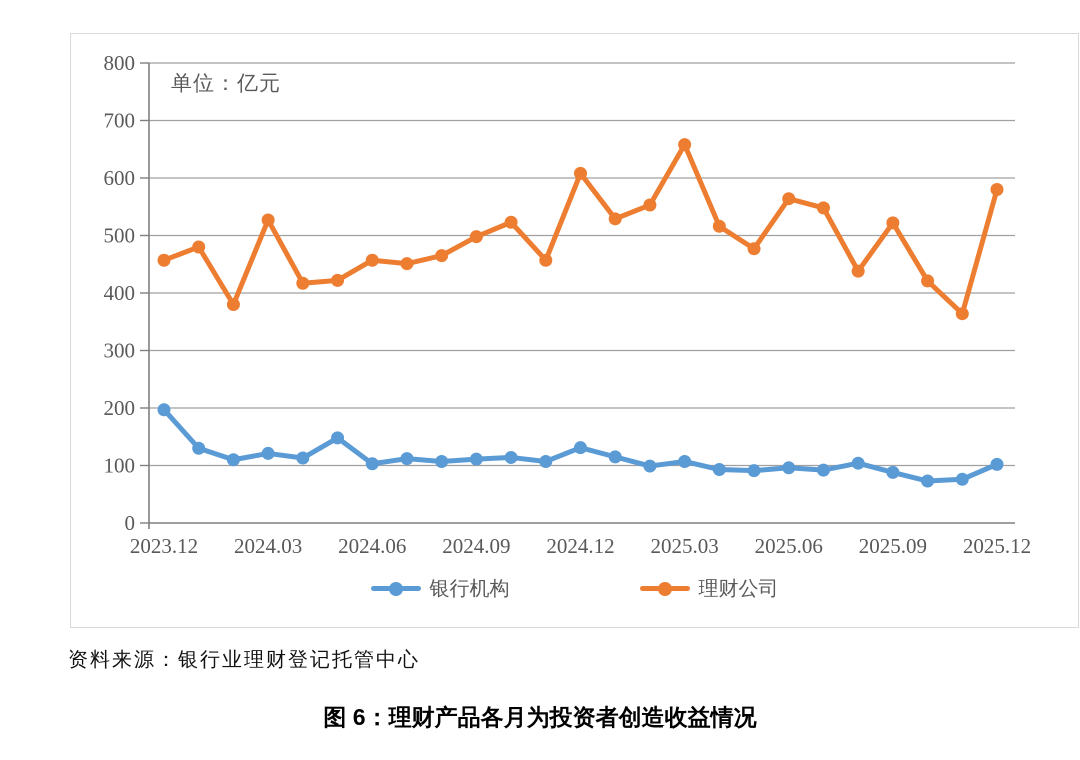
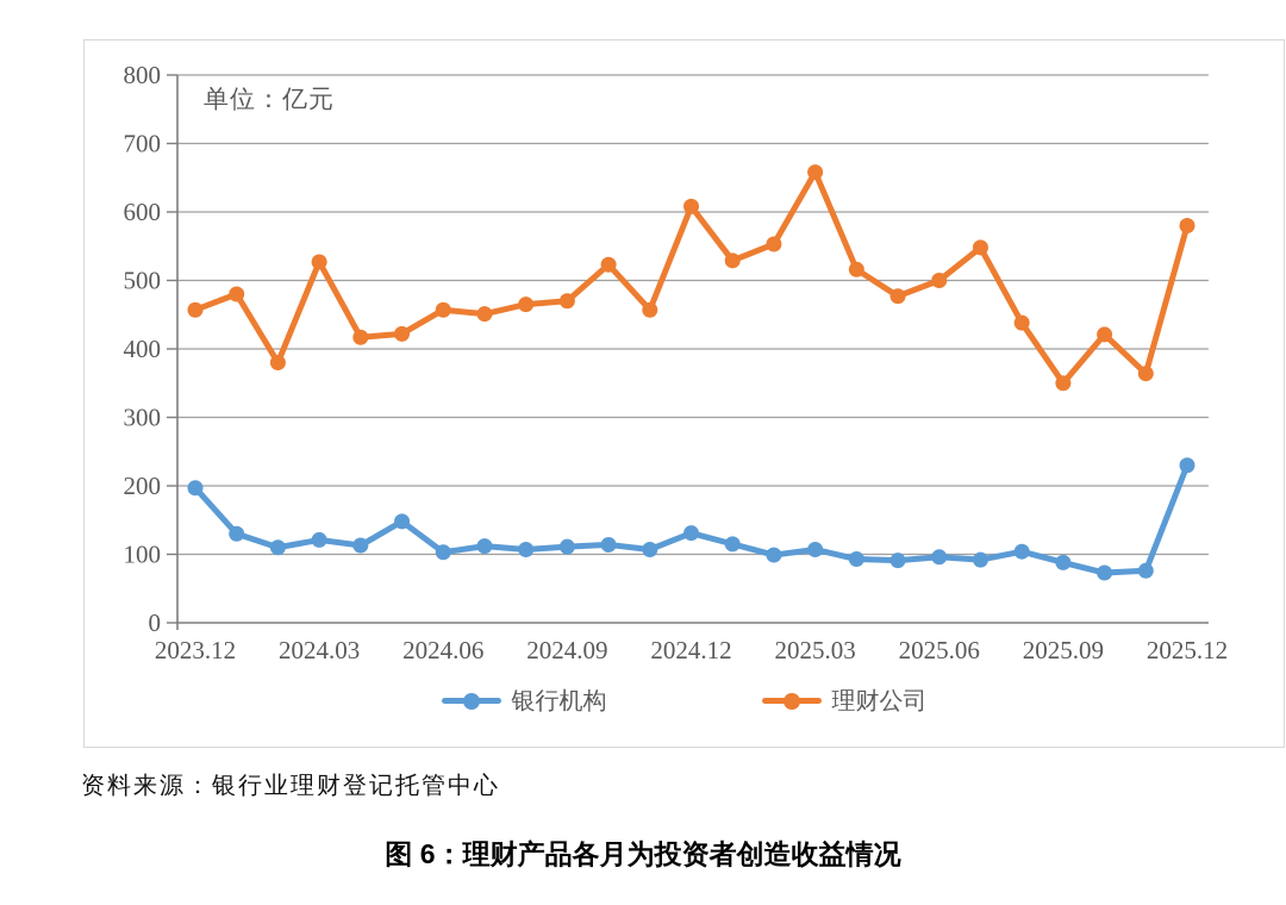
理财公司/2024.09: 500 -> 470
理财公司/2025.06: 560 -> 500
理财公司/2025.09: 520 -> 350
银行机构/2025.12: 100 -> 230
